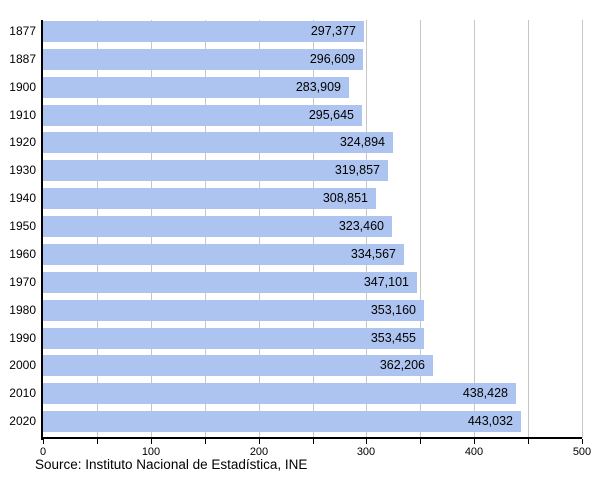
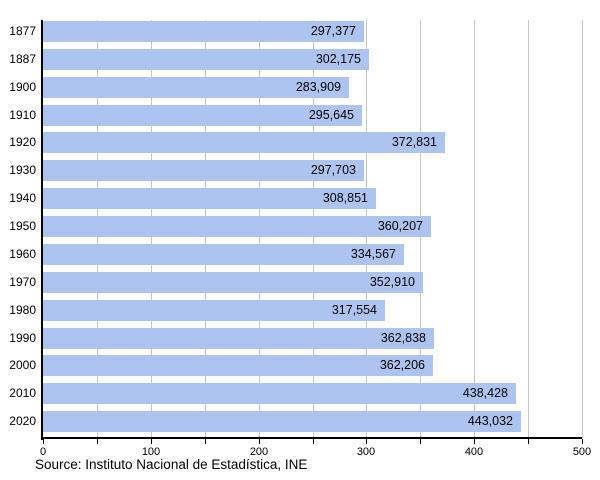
1887: 296,609 -> 302,175
1920: 324,894 -> 372,831
1930: 319,857 -> 297,703
1950: 323,460 -> 360,207
1970: 347,101 -> 352,910
1980: 353,160 -> 317,554
1990: 353,455 -> 362,838
